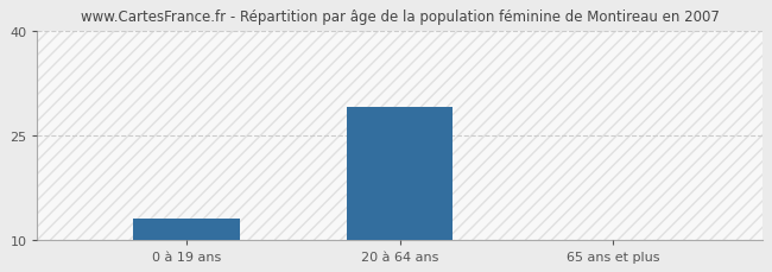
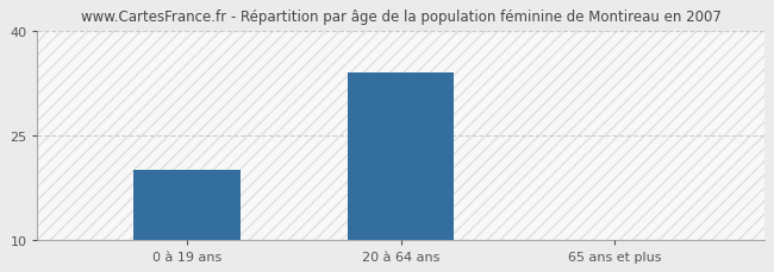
0 à 19 ans: 13 -> 20
20 à 64 ans: 29 -> 34
